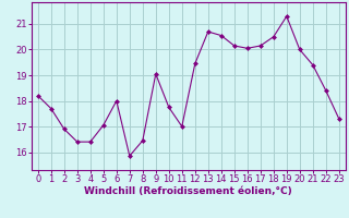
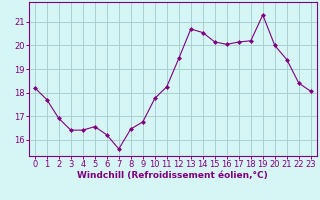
5: 17.05 -> 16.55
6: 18.00 -> 16.20
7: 15.85 -> 15.60
9: 19.05 -> 16.75
11: 17.00 -> 18.25
18: 20.50 -> 20.20
23: 17.30 -> 18.05
